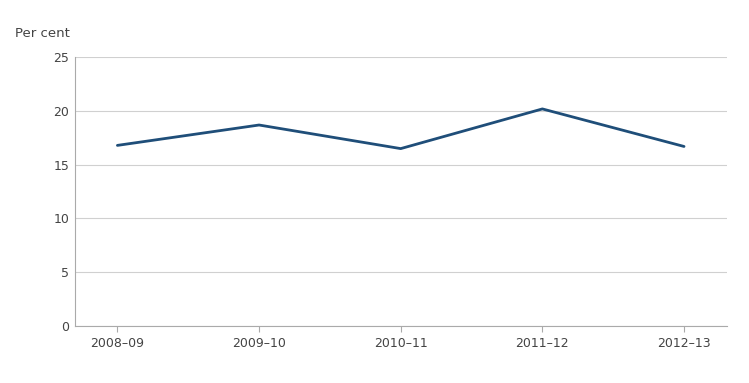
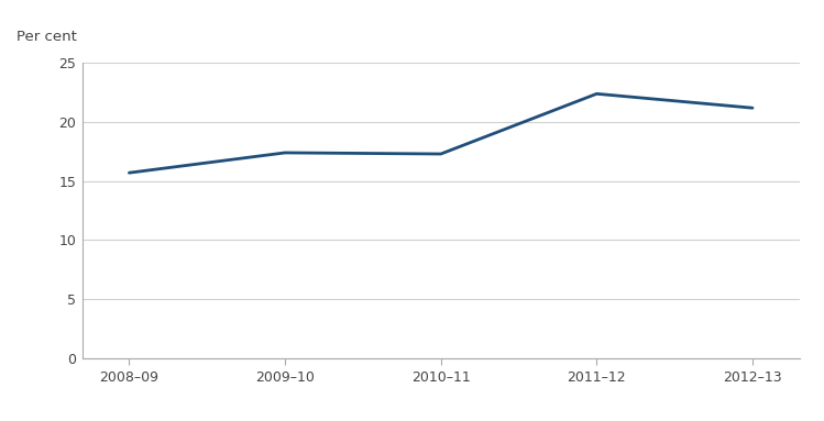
2008–09: 16.8 -> 15.7
2009–10: 18.7 -> 17.4
2010–11: 16.5 -> 17.3
2011–12: 20.2 -> 22.4
2012–13: 16.7 -> 21.2
